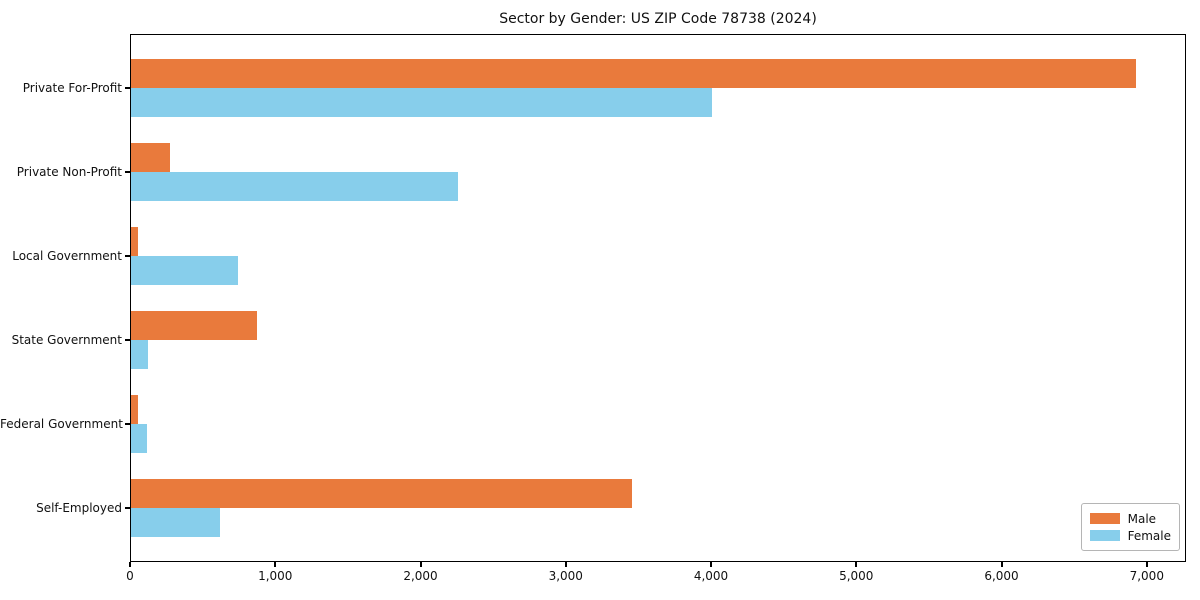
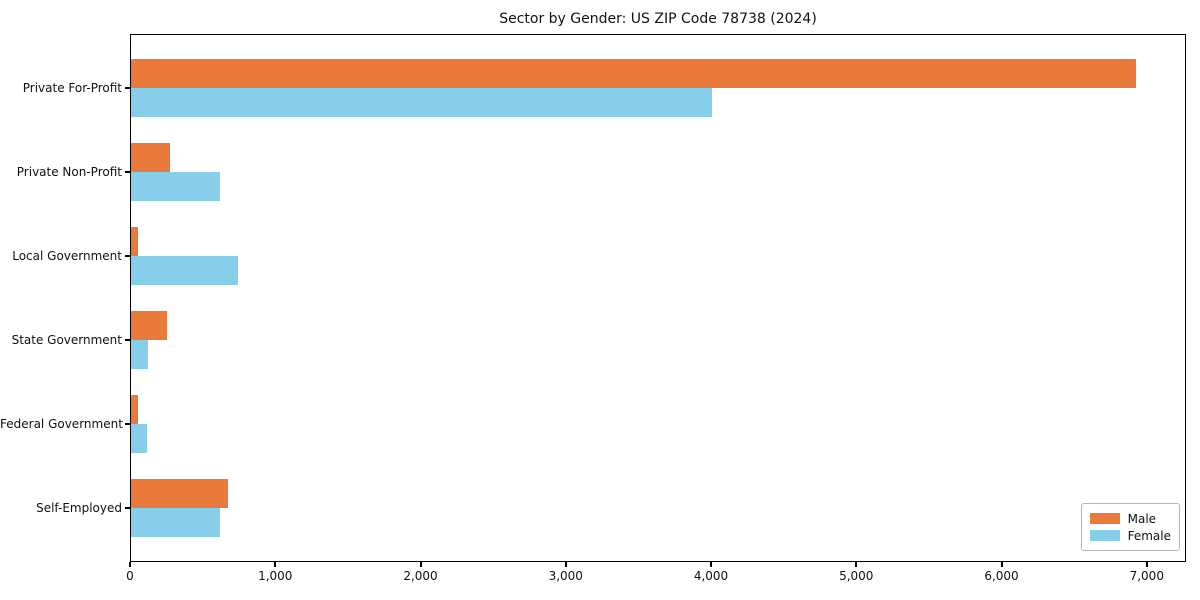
Female/Private Non-Profit: 2250 -> 610
Male/State Government: 870 -> 250
Male/Self-Employed: 3450 -> 670
